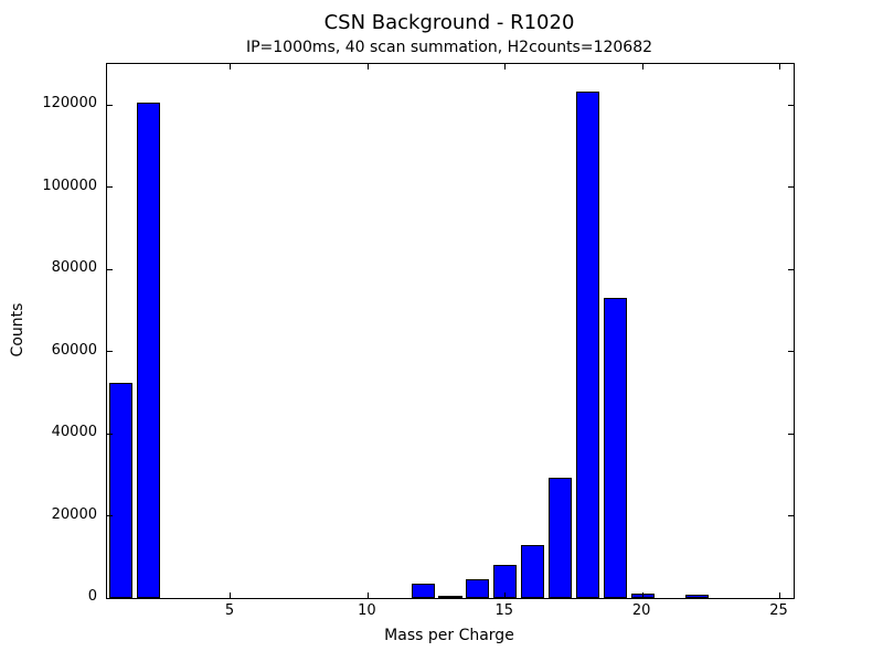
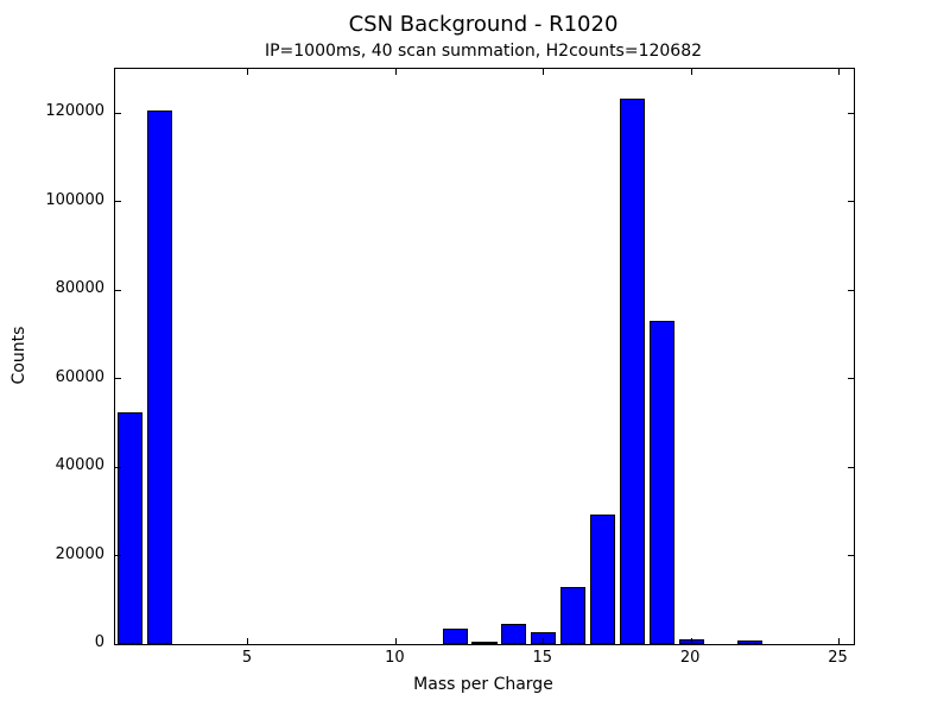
15: 8000 -> 3000
